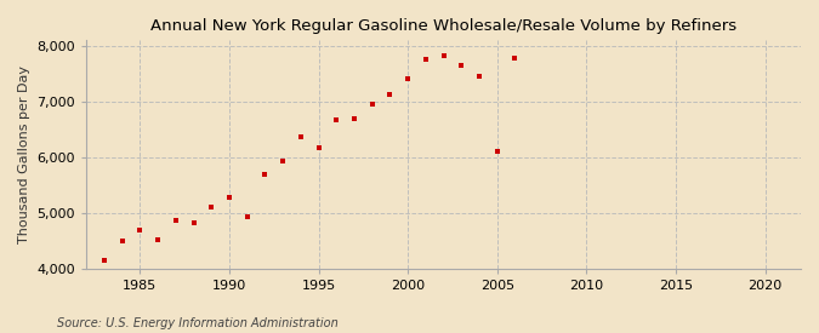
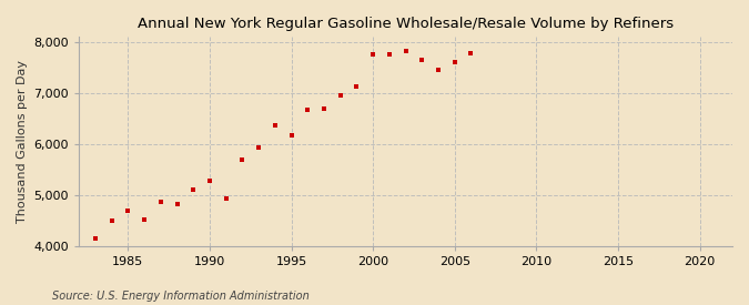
2000: 7,400 -> 7,760
2005: 6,100 -> 7,600
